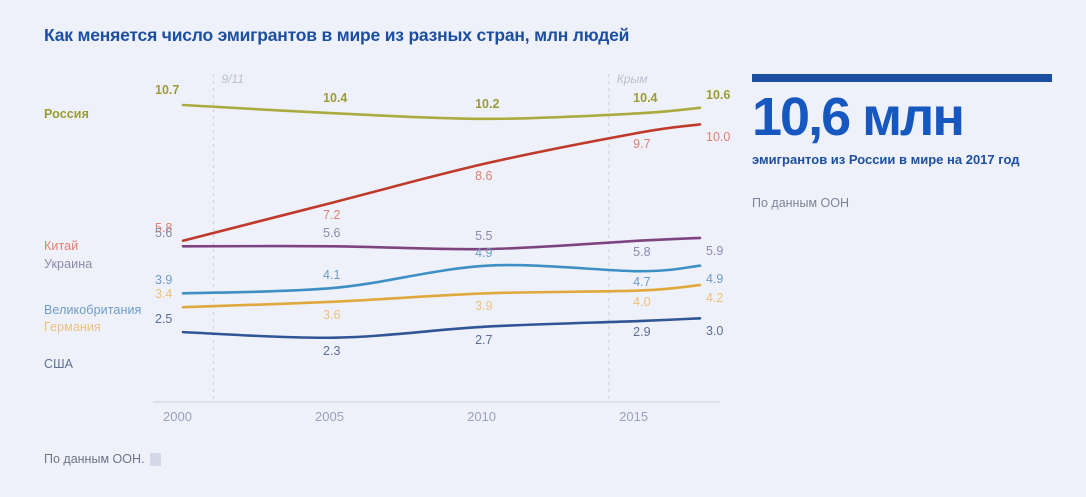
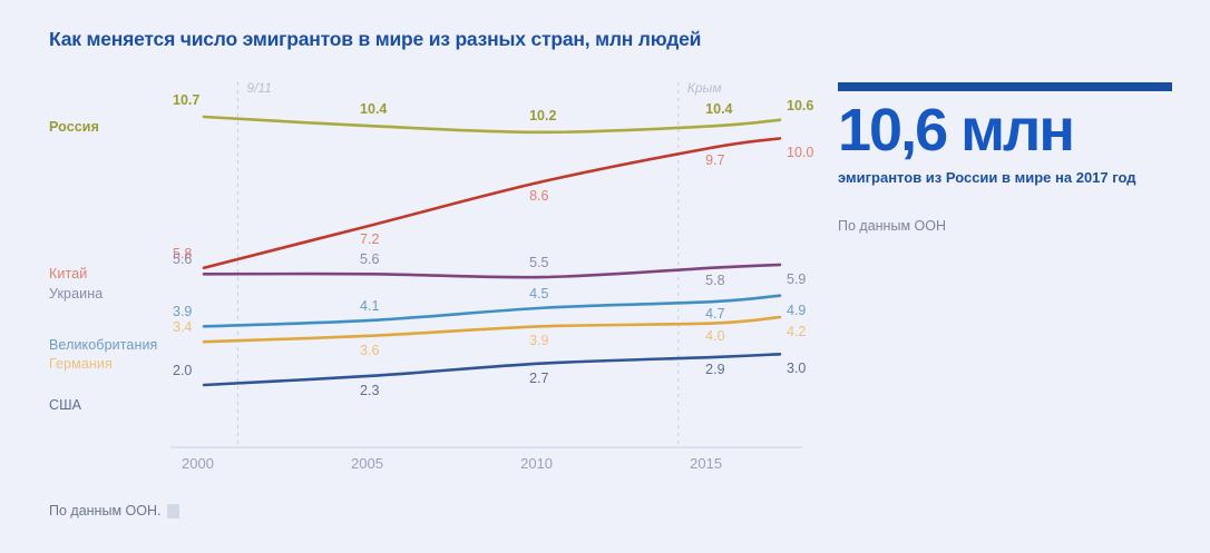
США/2000: 2.5 -> 2.0
Великобритания/2010: 4.9 -> 4.5
